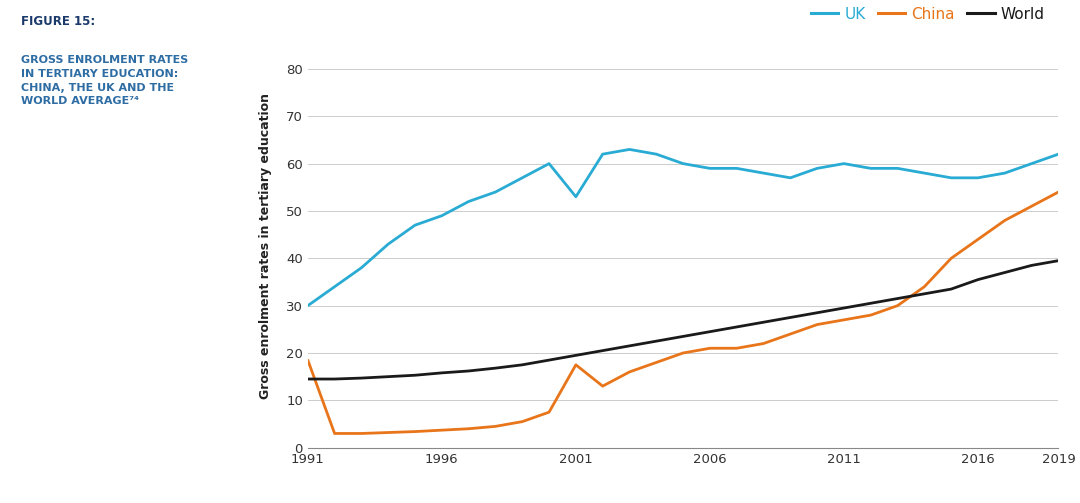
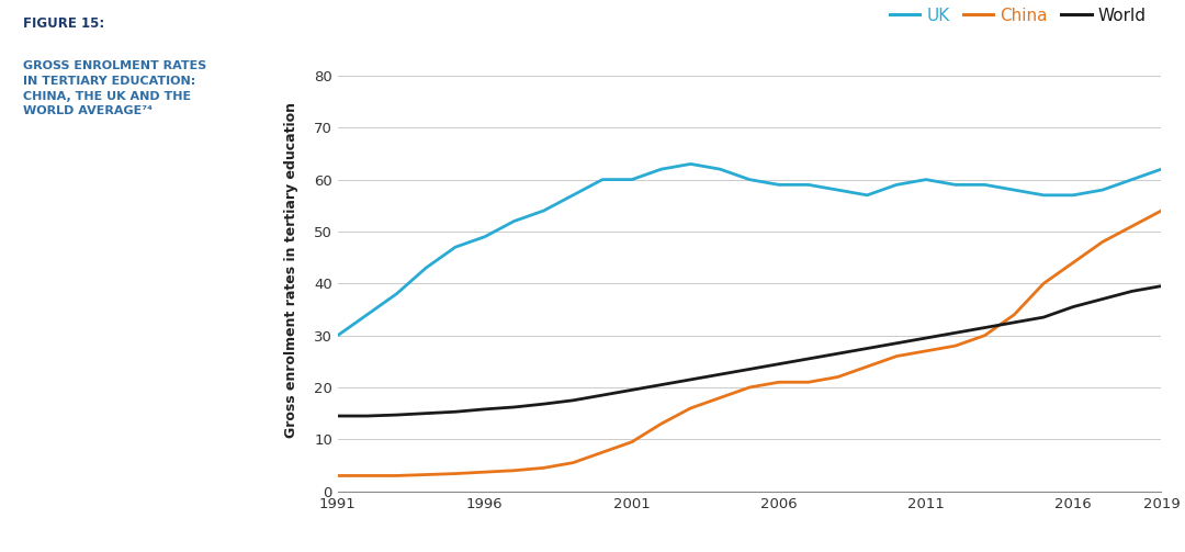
China/1991: 18.5 -> 3.0
UK/2001: 53 -> 60
China/2001: 17.5 -> 9.5
